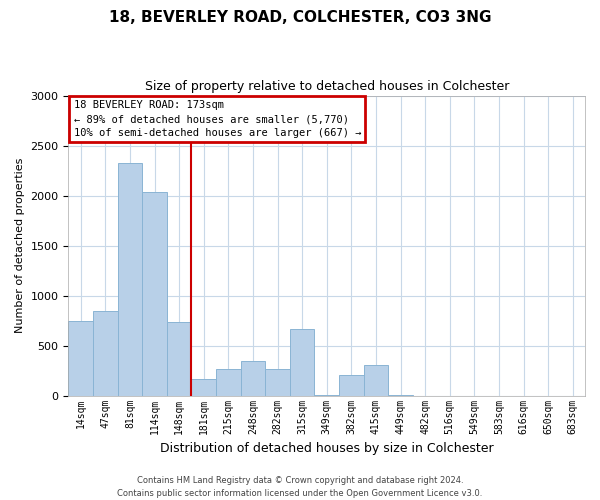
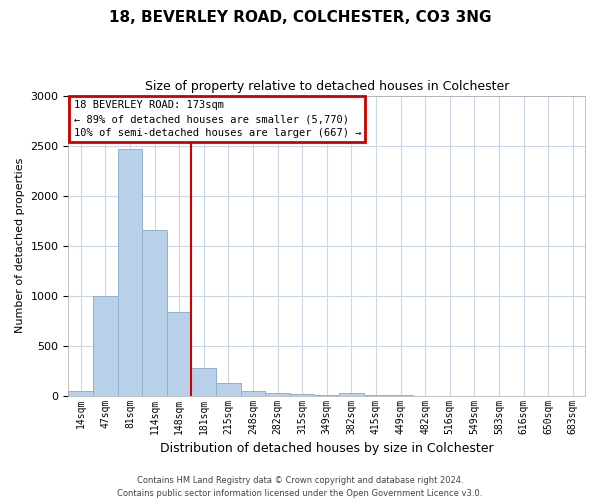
14sqm: 750 -> 50
47sqm: 850 -> 1000
81sqm: 2330 -> 2470
114sqm: 2040 -> 1660
148sqm: 740 -> 840
181sqm: 170 -> 280
215sqm: 270 -> 120
248sqm: 350 -> 50
282sqm: 270 -> 30
315sqm: 670 -> 20
382sqm: 210 -> 20
415sqm: 310 -> 0
